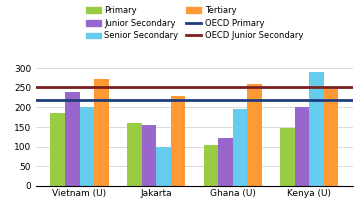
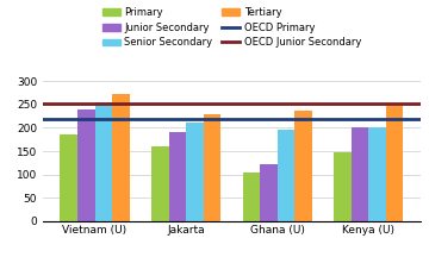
Senior Secondary/Vietnam (U): 200 -> 255
Junior Secondary/Jakarta: 155 -> 190
Senior Secondary/Jakarta: 100 -> 212
Tertiary/Ghana (U): 260 -> 238
Senior Secondary/Kenya (U): 290 -> 200
